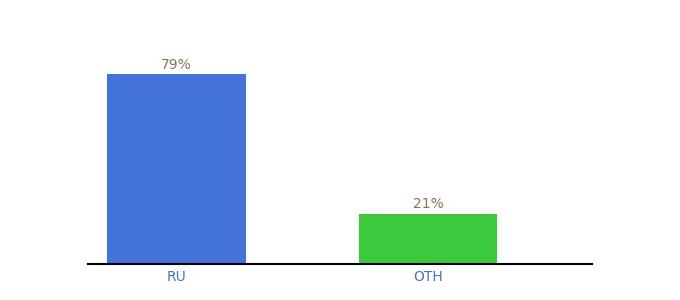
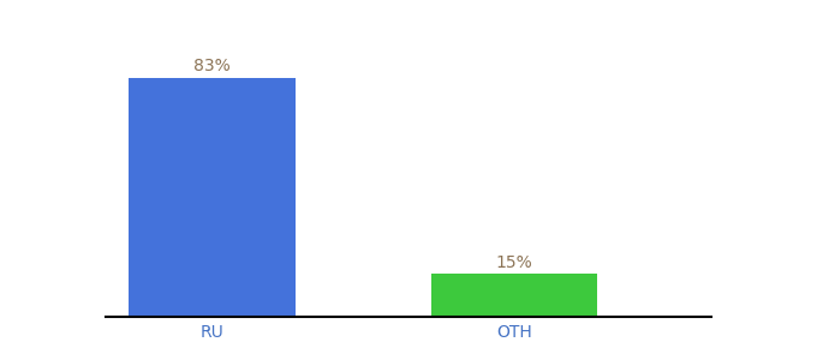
RU: 79% -> 83%
OTH: 21% -> 15%
